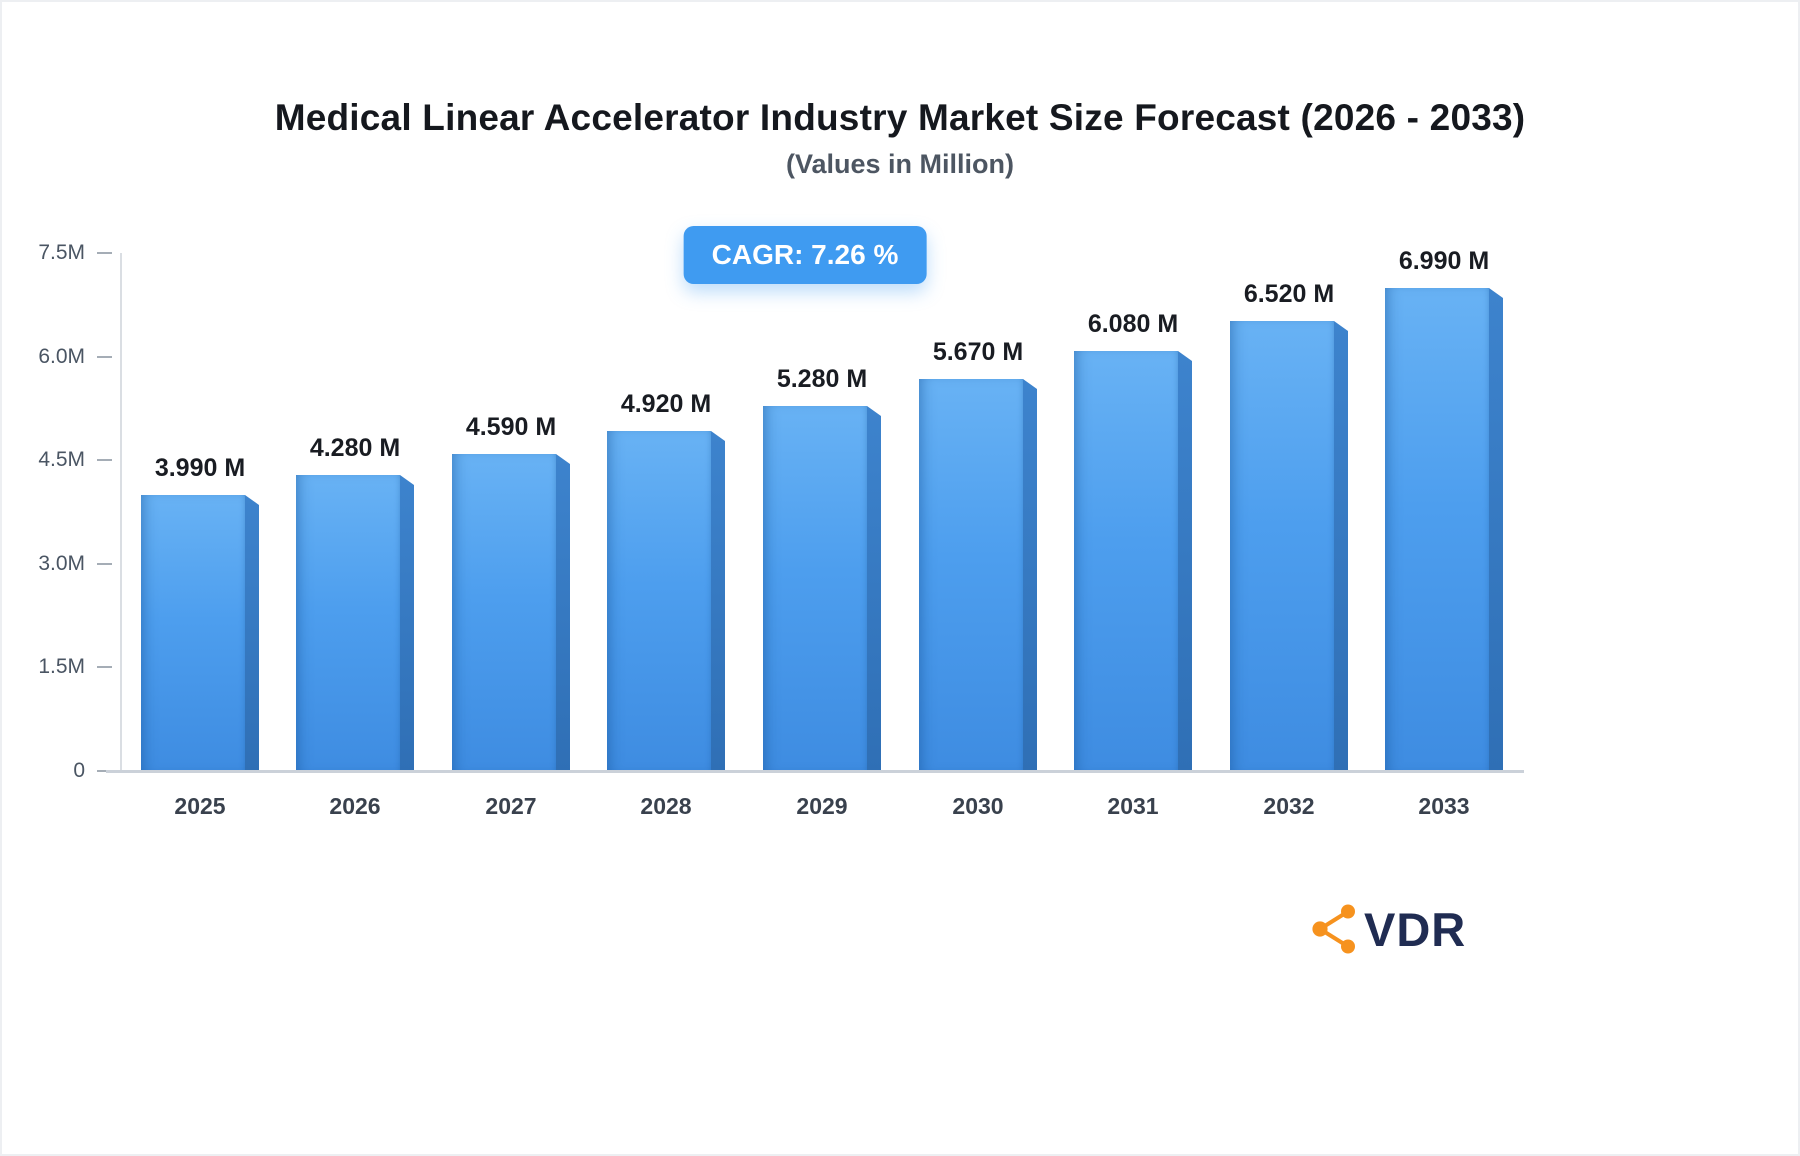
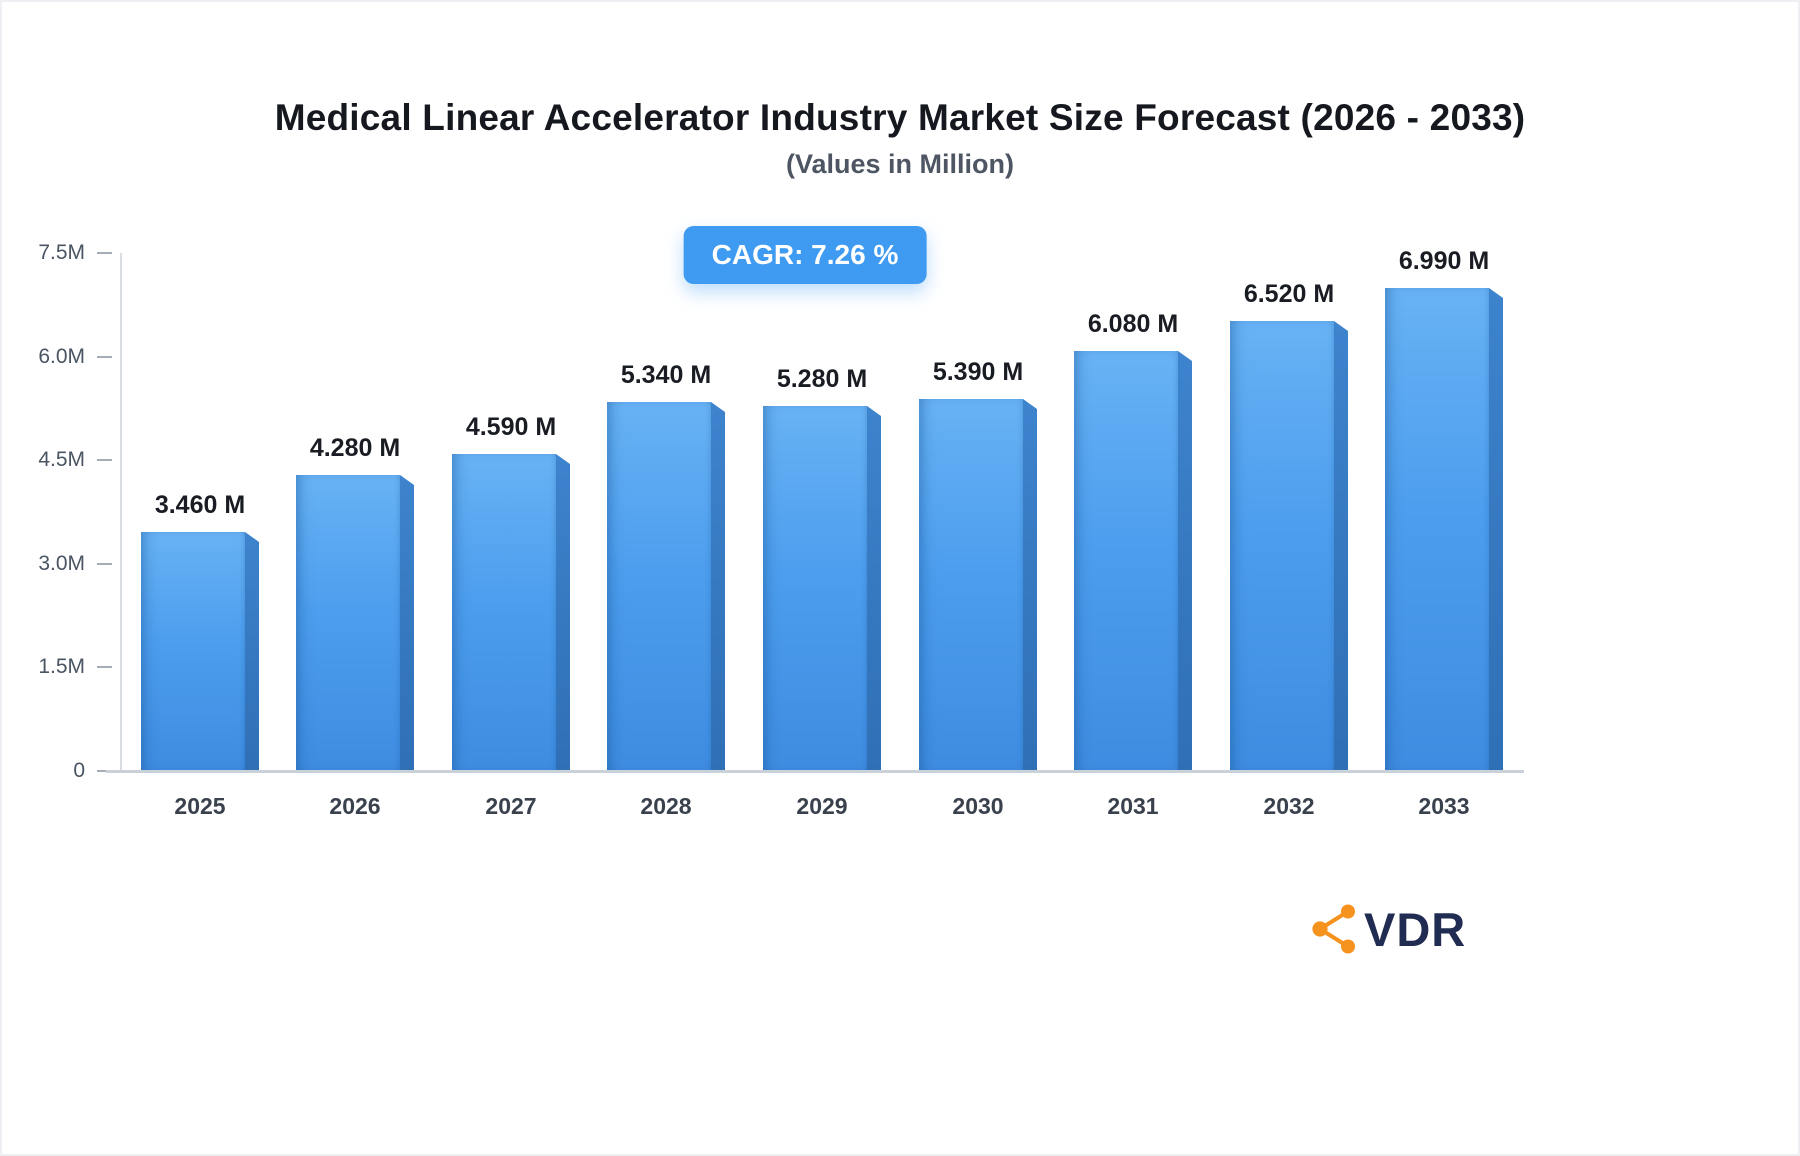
2025: 3.990 -> 3.460
2028: 4.920 -> 5.340
2030: 5.670 -> 5.390
